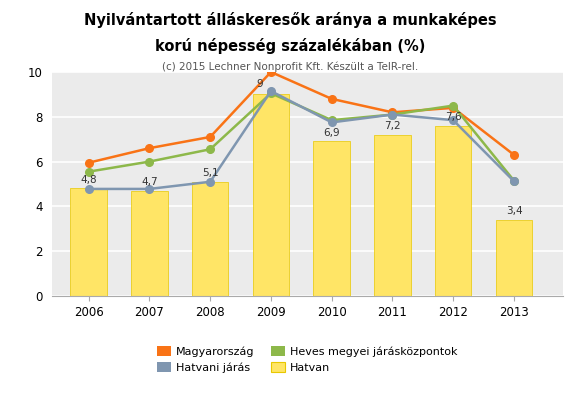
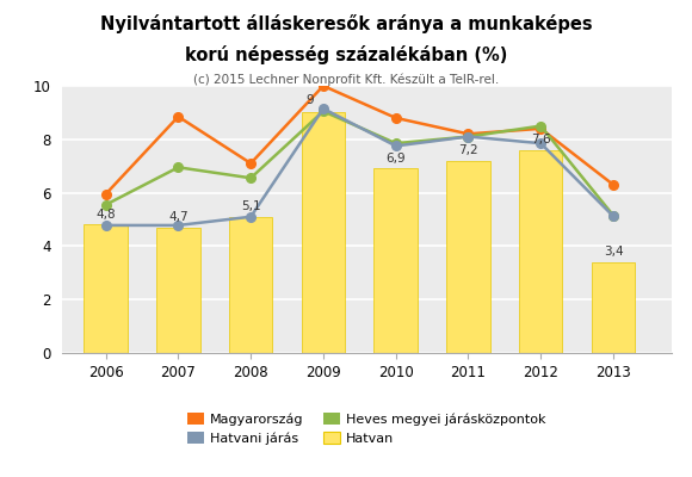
Magyarország/2007: 6.60 -> 8.85
Heves megyei járásközpontok/2007: 6.00 -> 6.95
